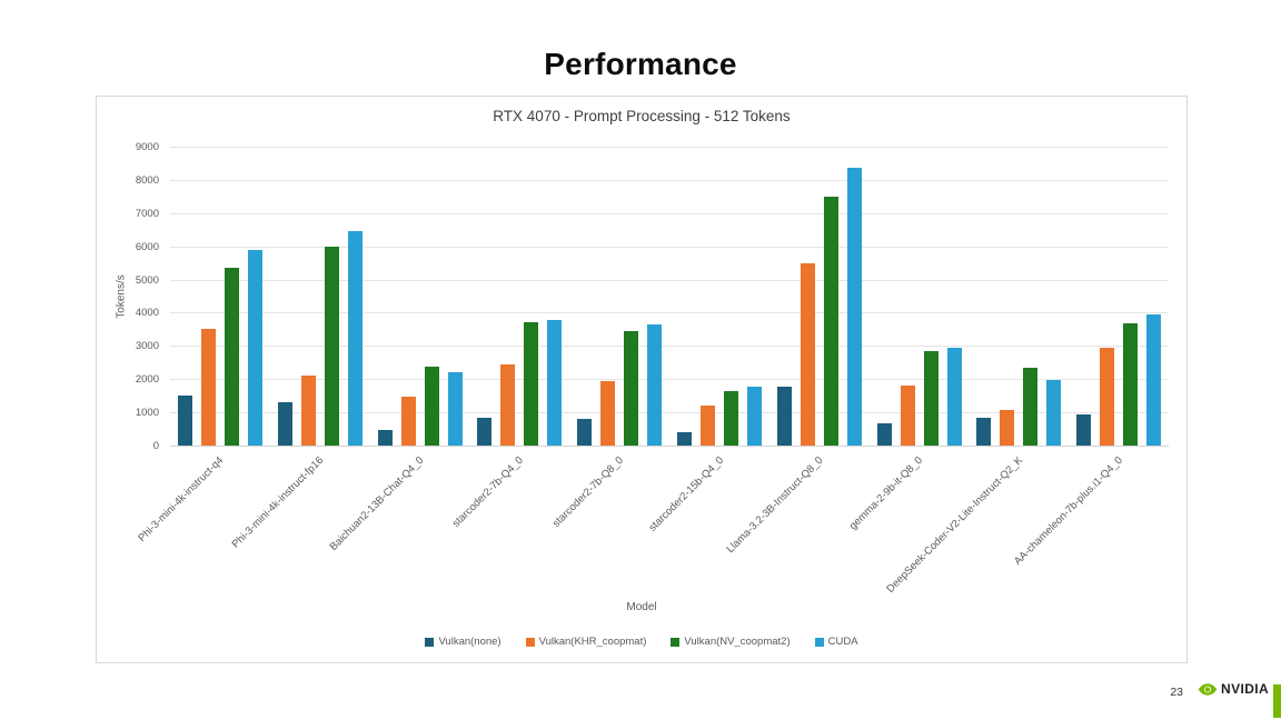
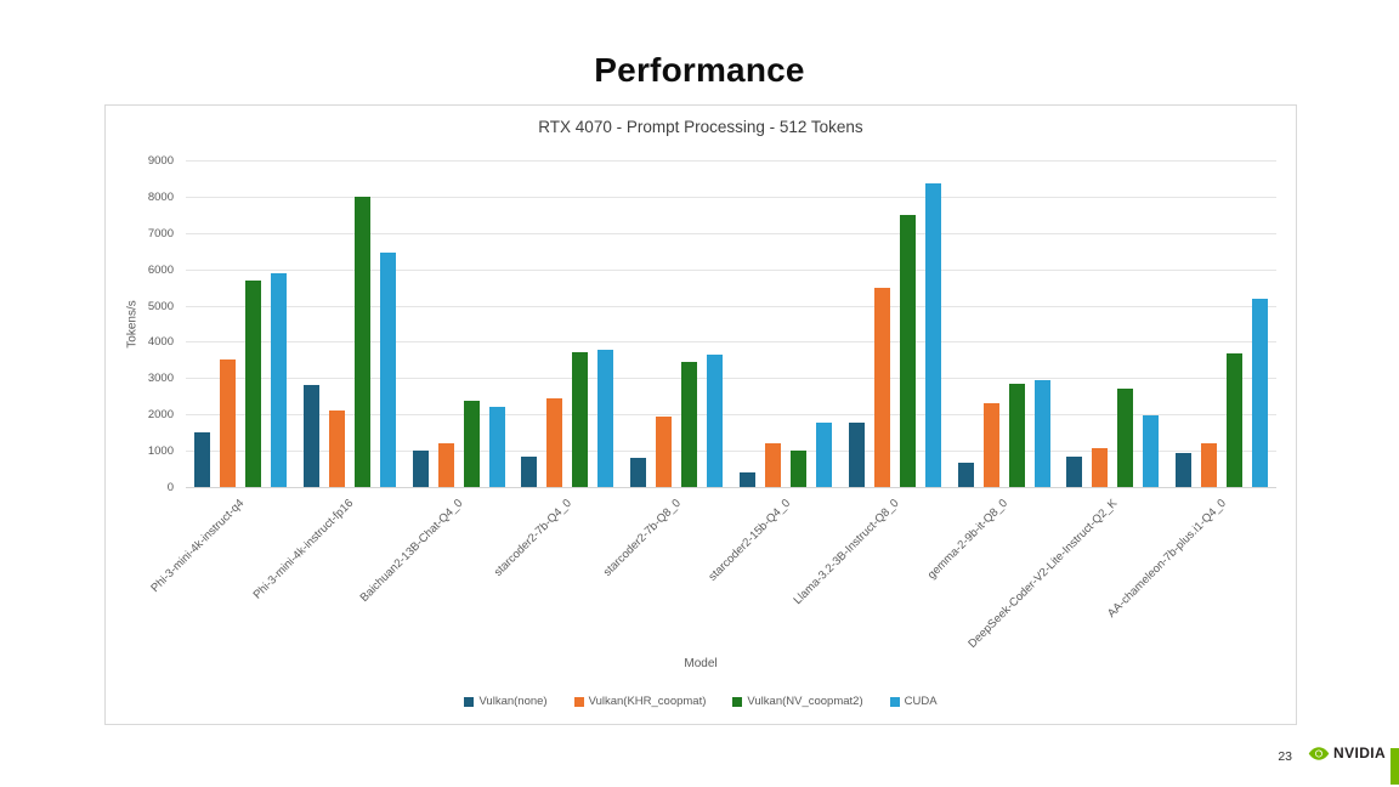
Vulkan(NV_coopmat2)/Phi-3-mini-4k-instruct-q4: 5300 -> 5700
Vulkan(none)/Phi-3-mini-4k-instruct-fp16: 1300 -> 2800
Vulkan(NV_coopmat2)/Phi-3-mini-4k-instruct-fp16: 6000 -> 8000
Vulkan(none)/Baichuan2-13B-Chat-Q4_0: 500 -> 1000
Vulkan(KHR_coopmat)/Baichuan2-13B-Chat-Q4_0: 1500 -> 1200
Vulkan(NV_coopmat2)/starcoder2-15b-Q4_0: 1600 -> 1000
Vulkan(KHR_coopmat)/gemma-2-9b-it-Q8_0: 1800 -> 2300
Vulkan(NV_coopmat2)/DeepSeek-Coder-V2-Lite-Instruct-Q2_K: 2300 -> 2700
Vulkan(KHR_coopmat)/AA-chameleon-7b-plus.i1-Q4_0: 2900 -> 1200
CUDA/AA-chameleon-7b-plus.i1-Q4_0: 4000 -> 5200
